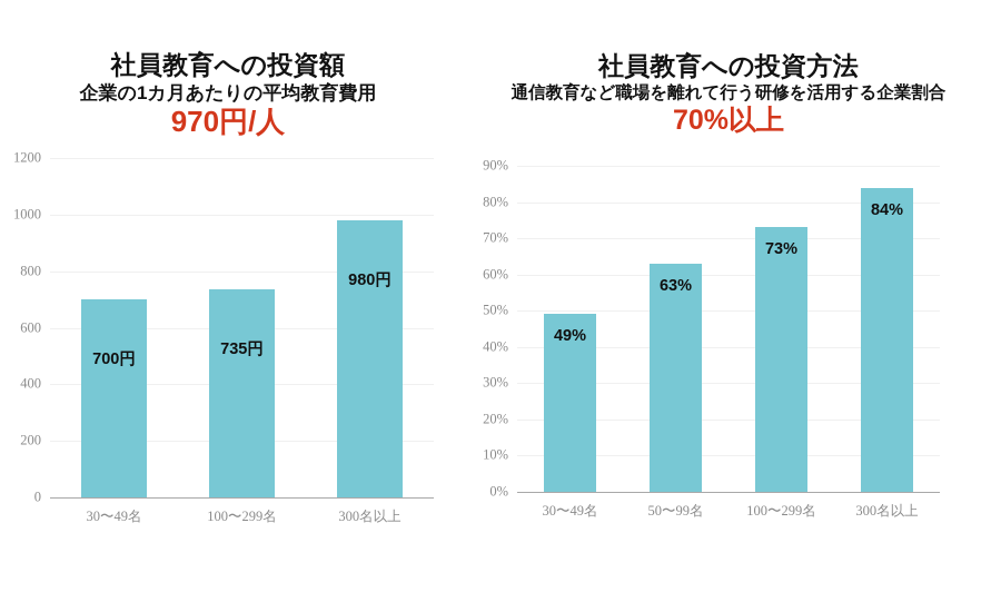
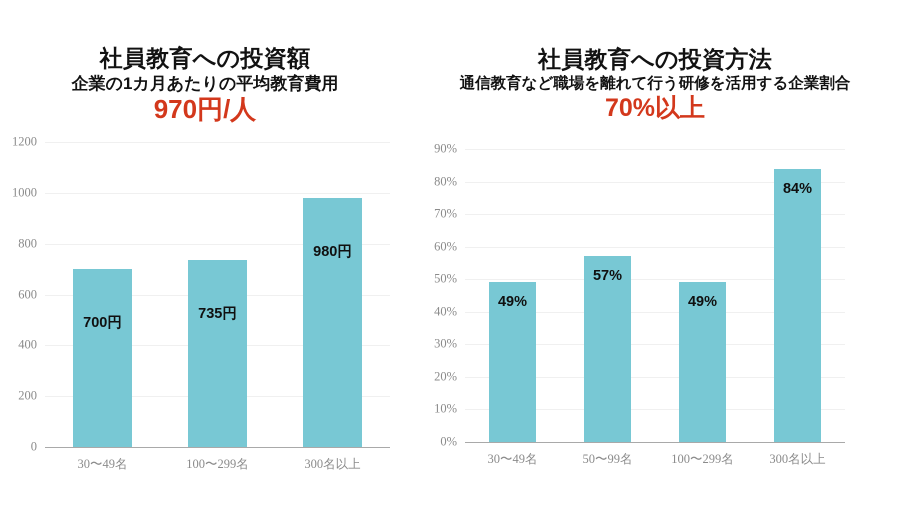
社員教育への投資方法/50〜99名: 63% -> 57%
社員教育への投資方法/100〜299名: 73% -> 49%
